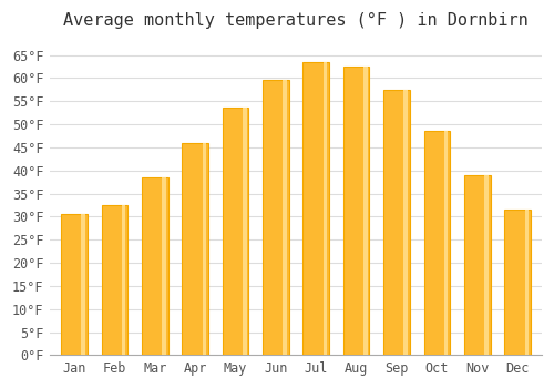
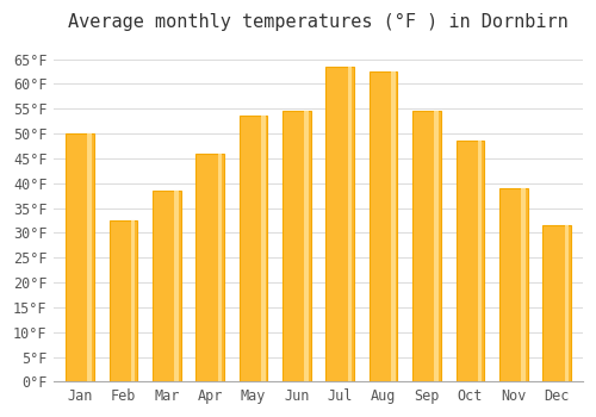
Jan: 30.5°F -> 50.0°F
Jun: 59.5°F -> 54.5°F
Sep: 57.5°F -> 54.5°F
